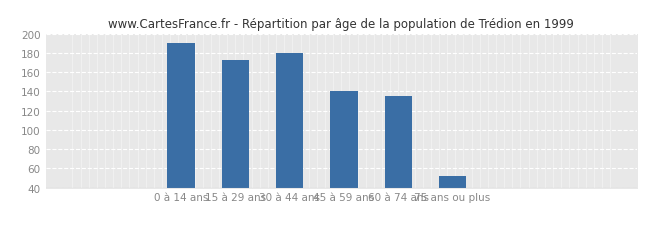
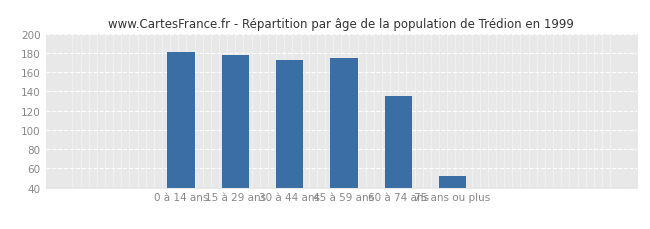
0 à 14 ans: 190 -> 181
15 à 29 ans: 172 -> 178
30 à 44 ans: 180 -> 172
45 à 59 ans: 140 -> 175
